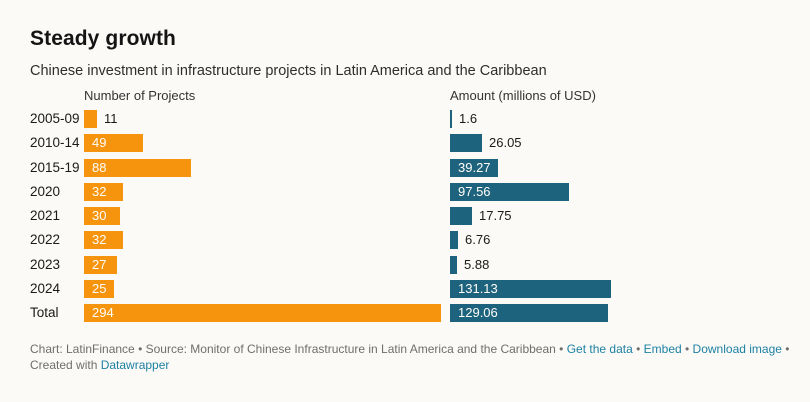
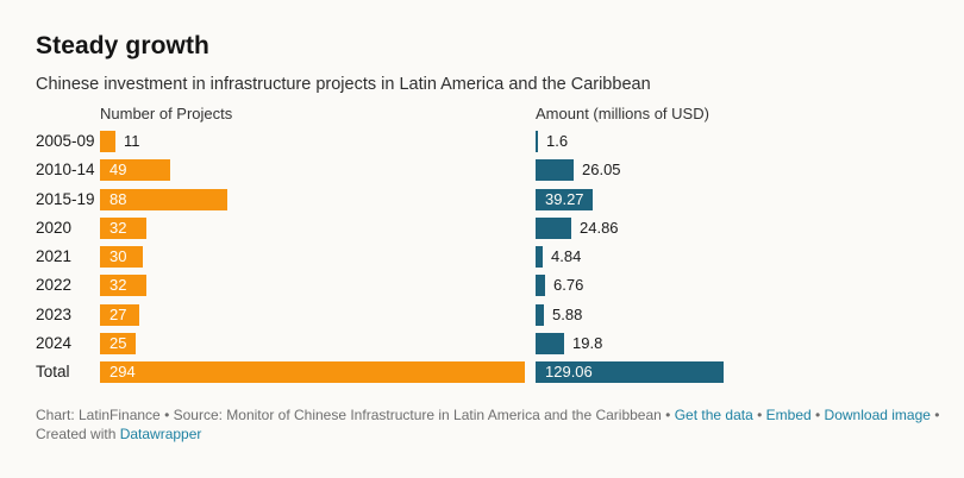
Amount (millions of USD)/2020: 97.56 -> 24.86
Amount (millions of USD)/2021: 17.75 -> 4.84
Amount (millions of USD)/2024: 131.13 -> 19.8
